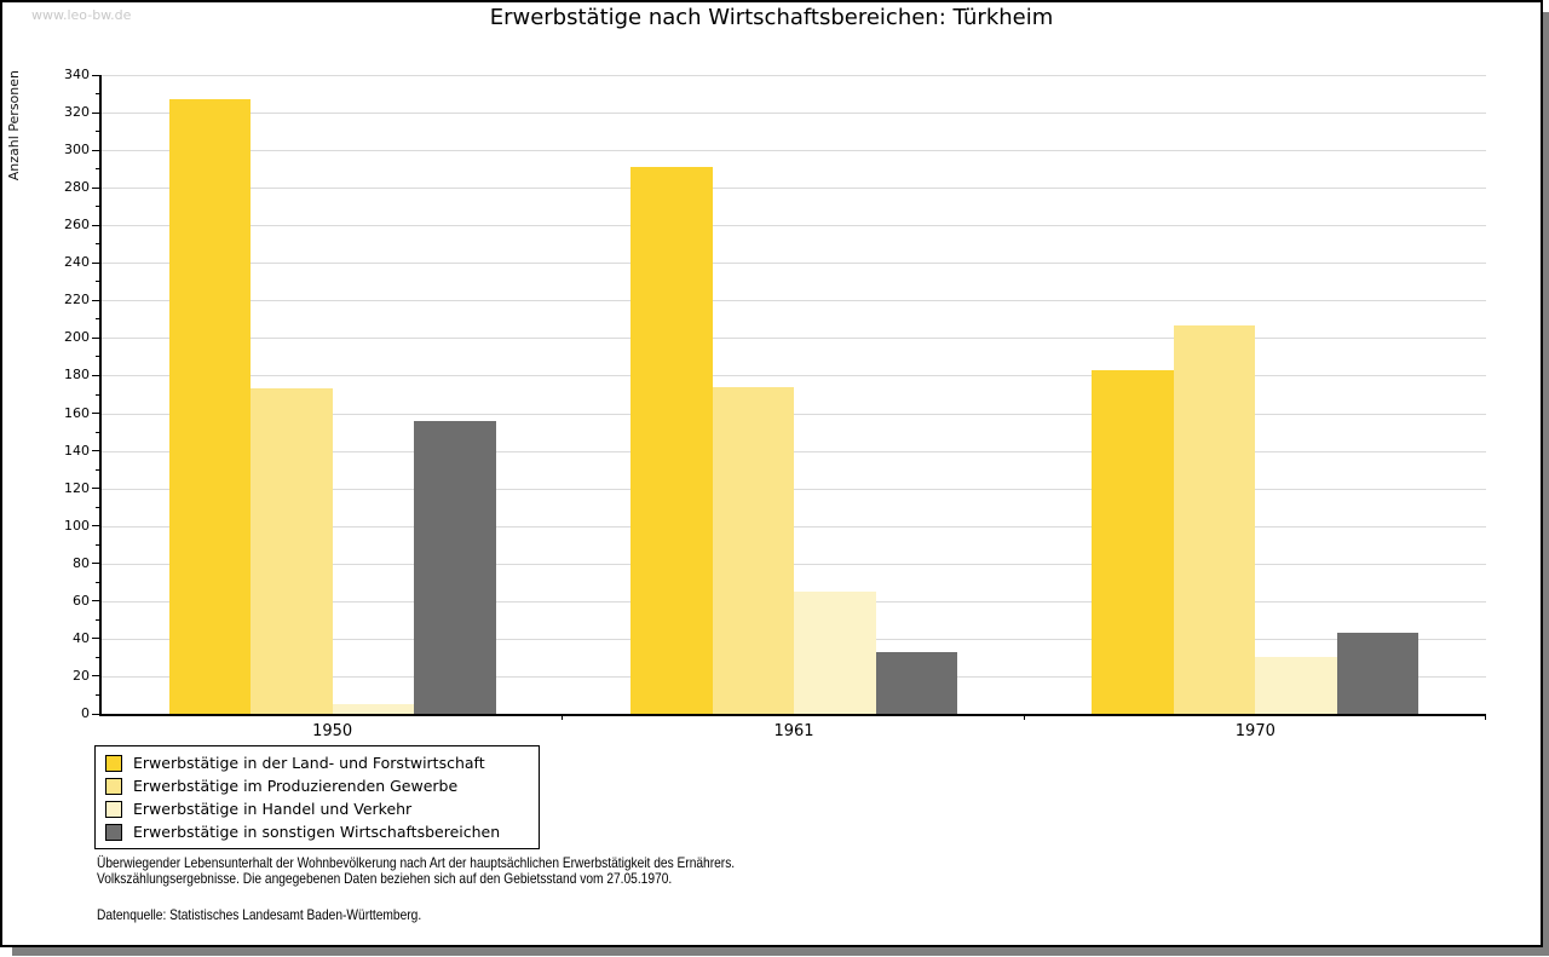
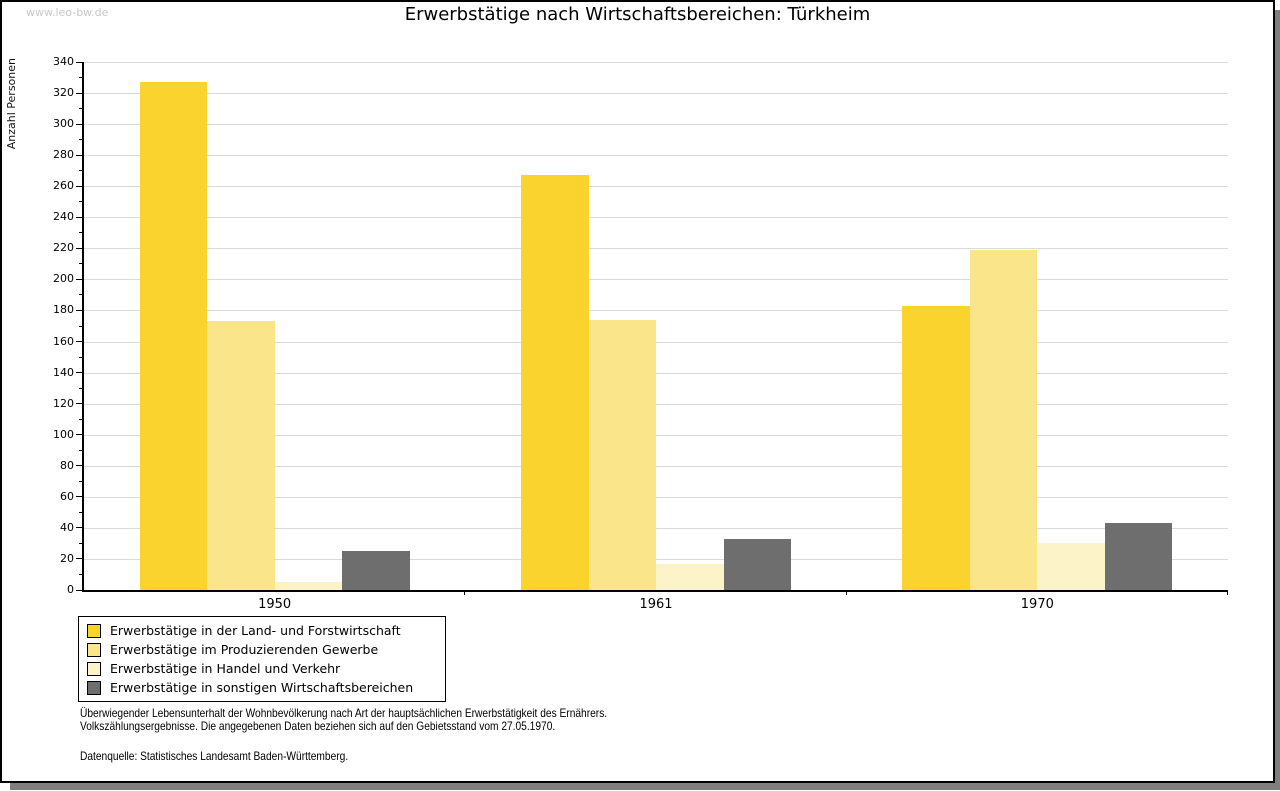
Erwerbstätige in sonstigen Wirtschaftsbereichen/1950: 156 -> 25
Erwerbstätige in der Land- und Forstwirtschaft/1961: 291 -> 267
Erwerbstätige in Handel und Verkehr/1961: 65 -> 17
Erwerbstätige im Produzierenden Gewerbe/1970: 207 -> 219
